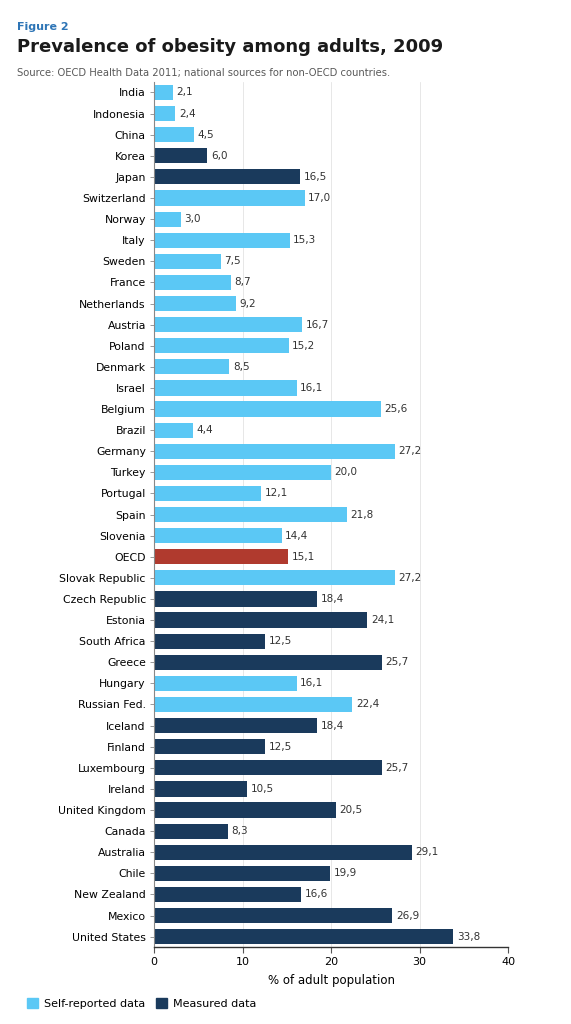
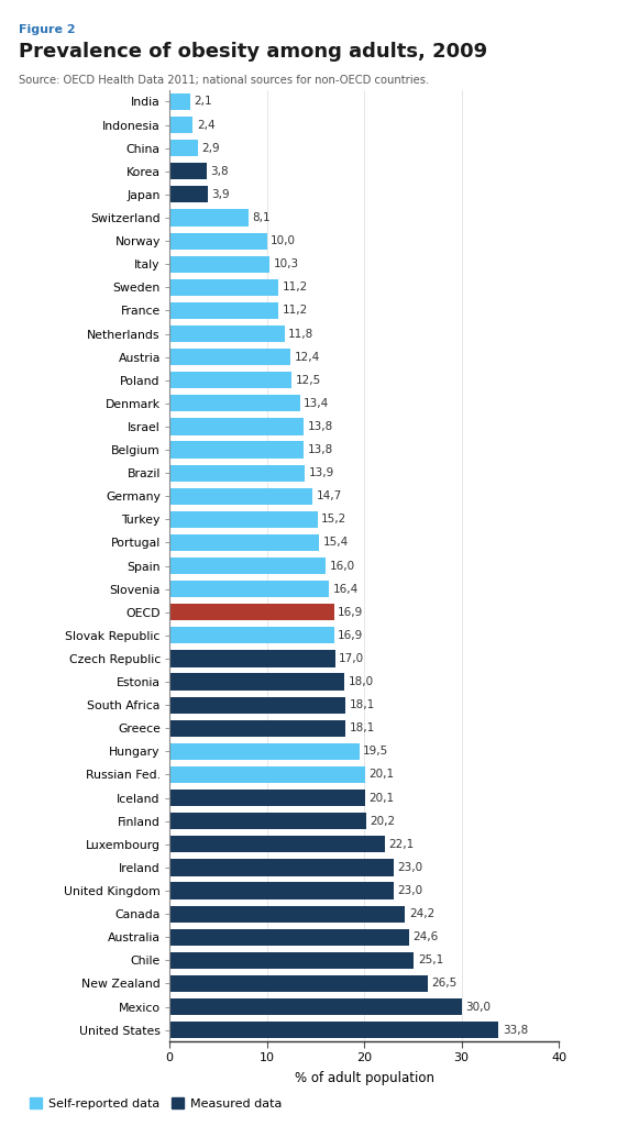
China: 4,5 -> 2,9
Korea: 6,0 -> 3,8
Japan: 16,5 -> 3,9
Switzerland: 17,0 -> 8,1
Norway: 3,0 -> 10,0
Italy: 15,3 -> 10,3
Sweden: 7,5 -> 11,2
France: 8,7 -> 11,2
Netherlands: 9,2 -> 11,8
Austria: 16,7 -> 12,4
Poland: 15,2 -> 12,5
Denmark: 8,5 -> 13,4
Israel: 16,1 -> 13,8
Belgium: 25,6 -> 13,8
Brazil: 4,4 -> 13,9
Germany: 27,2 -> 14,7
Turkey: 20,0 -> 15,2
Portugal: 12,1 -> 15,4
Spain: 21,8 -> 16,0
Slovenia: 14,4 -> 16,4
OECD: 15,1 -> 16,9
Slovak Republic: 27,2 -> 16,9
Czech Republic: 18,4 -> 17,0
Estonia: 24,1 -> 18,0
South Africa: 12,5 -> 18,1
Greece: 25,7 -> 18,1
Hungary: 16,1 -> 19,5
Russian Fed.: 22,4 -> 20,1
Iceland: 18,4 -> 20,1
Finland: 12,5 -> 20,2
Luxembourg: 25,7 -> 22,1
Ireland: 10,5 -> 23,0
United Kingdom: 20,5 -> 23,0
Canada: 8,3 -> 24,2
Australia: 29,1 -> 24,6
Chile: 19,9 -> 25,1
New Zealand: 16,6 -> 26,5
Mexico: 26,9 -> 30,0
